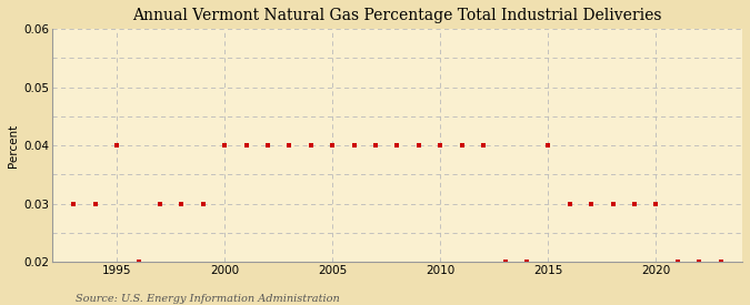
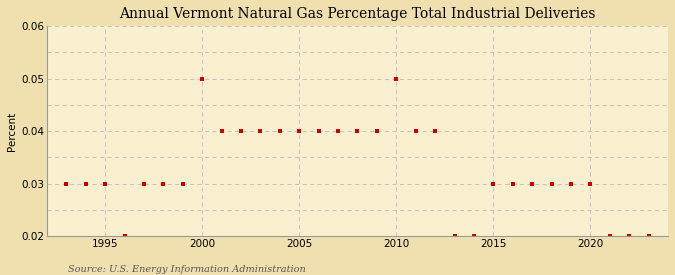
1995: 0.04 -> 0.03
2000: 0.04 -> 0.05
2010: 0.04 -> 0.05
2015: 0.04 -> 0.03
